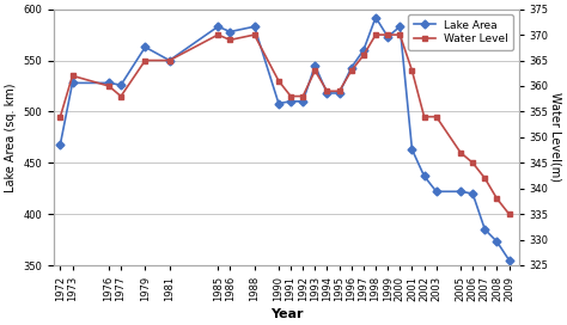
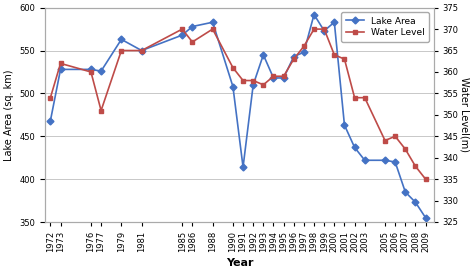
Water Level/1977: 358 -> 351
Lake Area/1985: 583 -> 568
Water Level/1986: 369 -> 367
Lake Area/1991: 510 -> 414
Water Level/1993: 363 -> 357
Lake Area/1997: 560 -> 548
Water Level/2000: 370 -> 364
Water Level/2005: 347 -> 344
